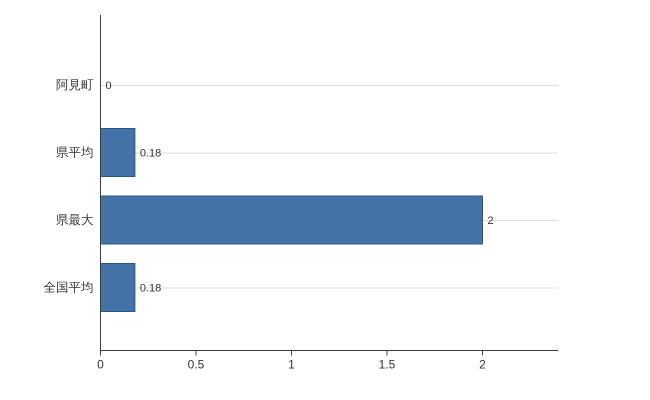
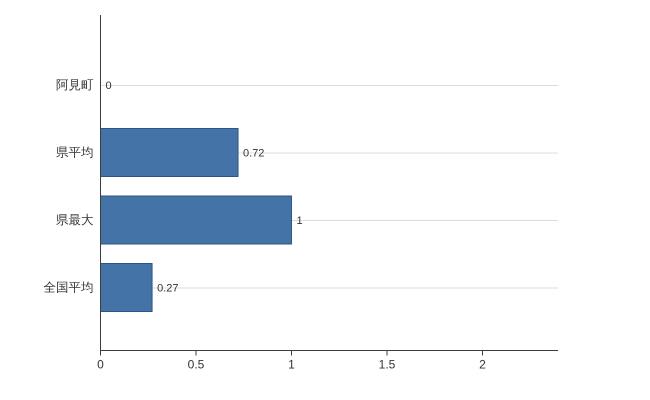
県平均: 0.18 -> 0.72
県最大: 2 -> 1
全国平均: 0.18 -> 0.27
